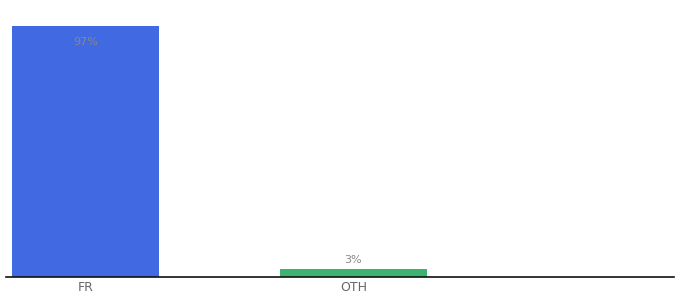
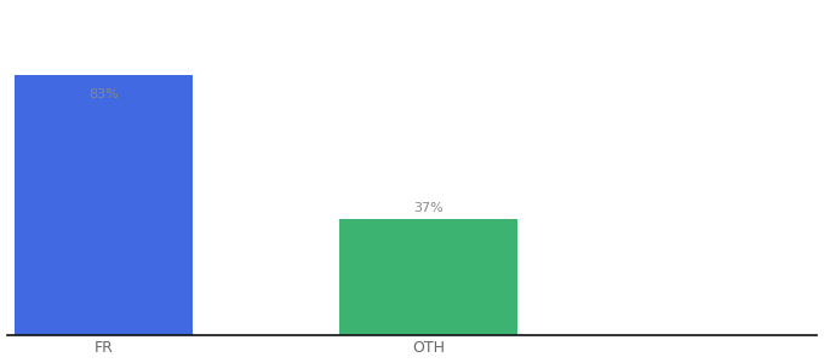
FR: 97% -> 83%
OTH: 3% -> 37%
